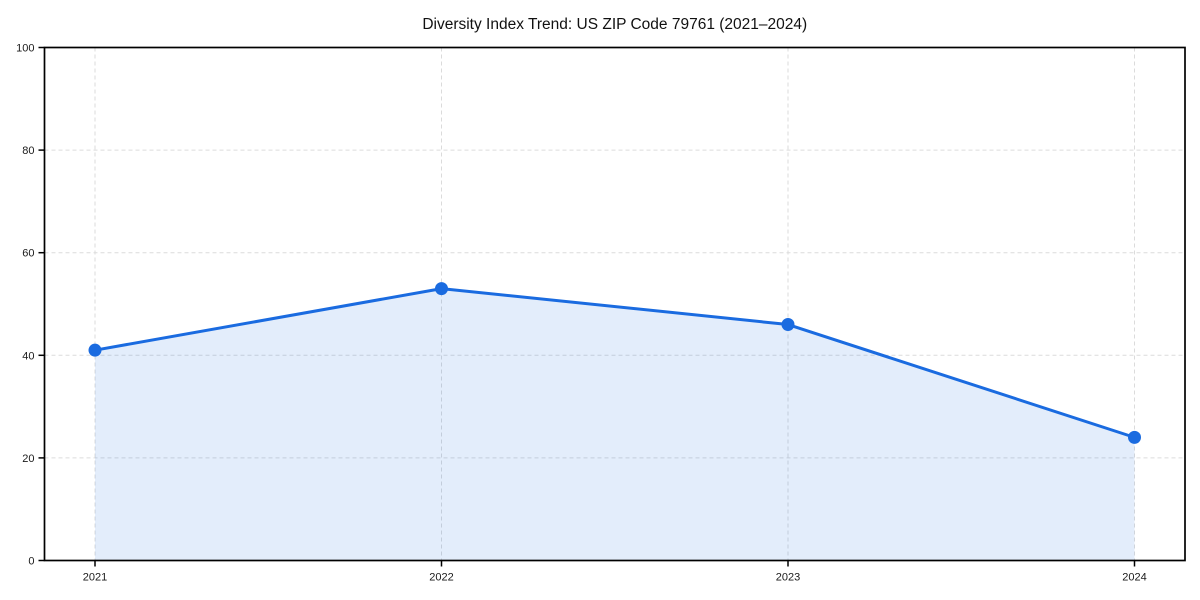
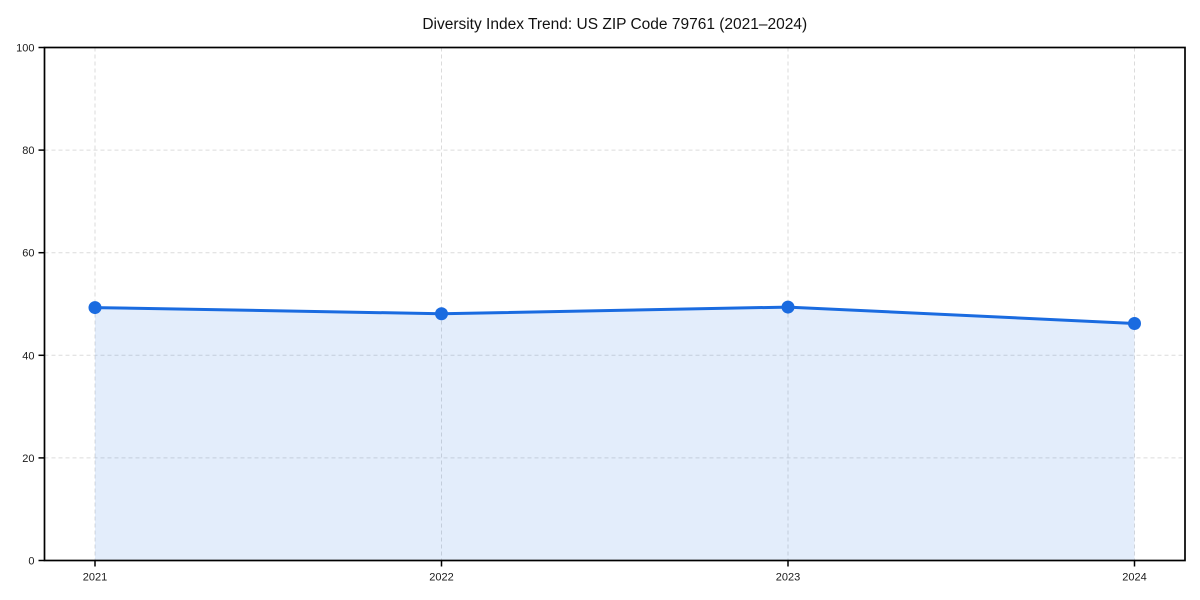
2021: 41 -> 49
2022: 53 -> 48
2023: 46 -> 49
2024: 24 -> 46
